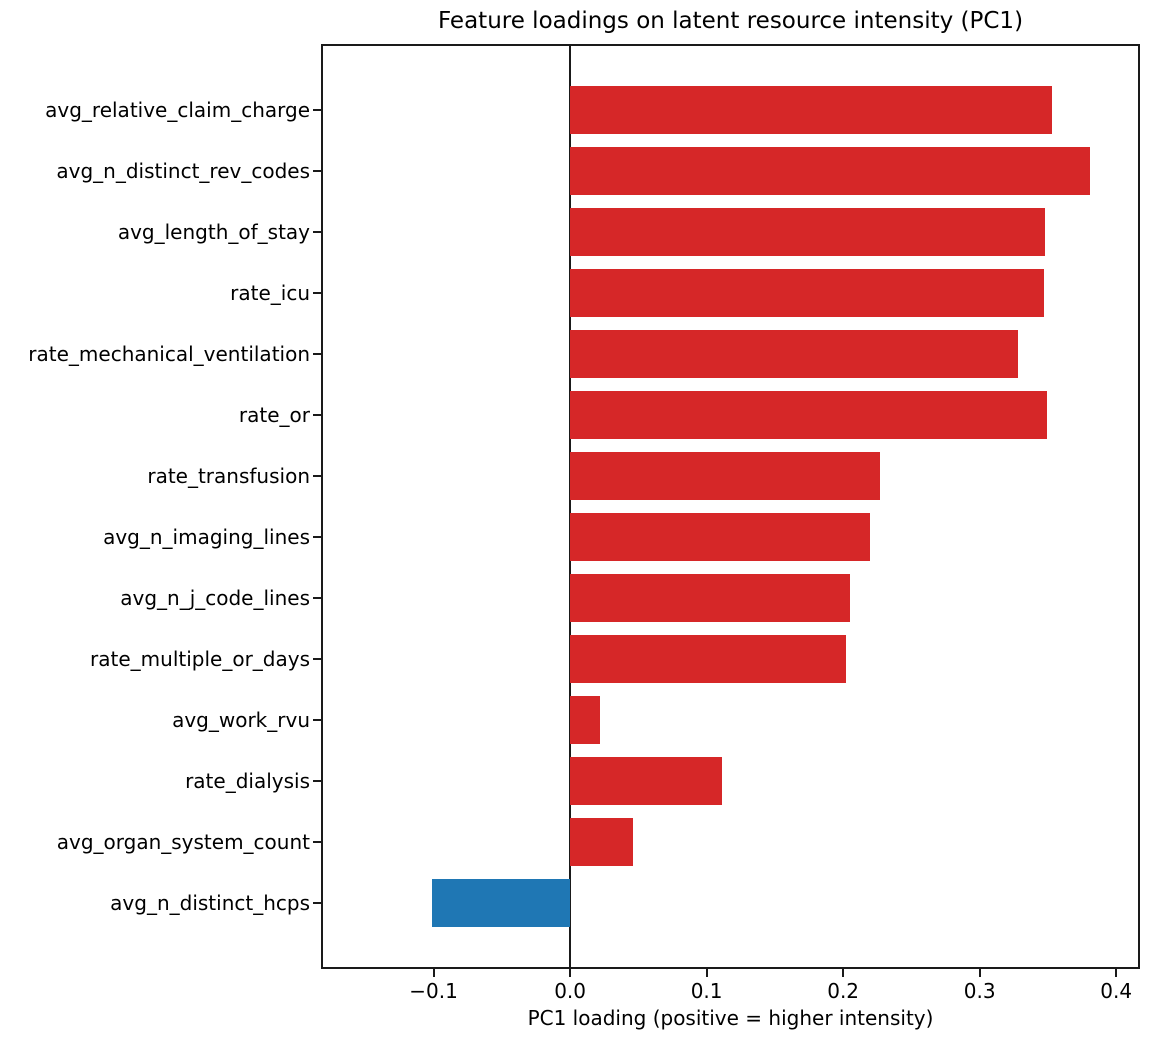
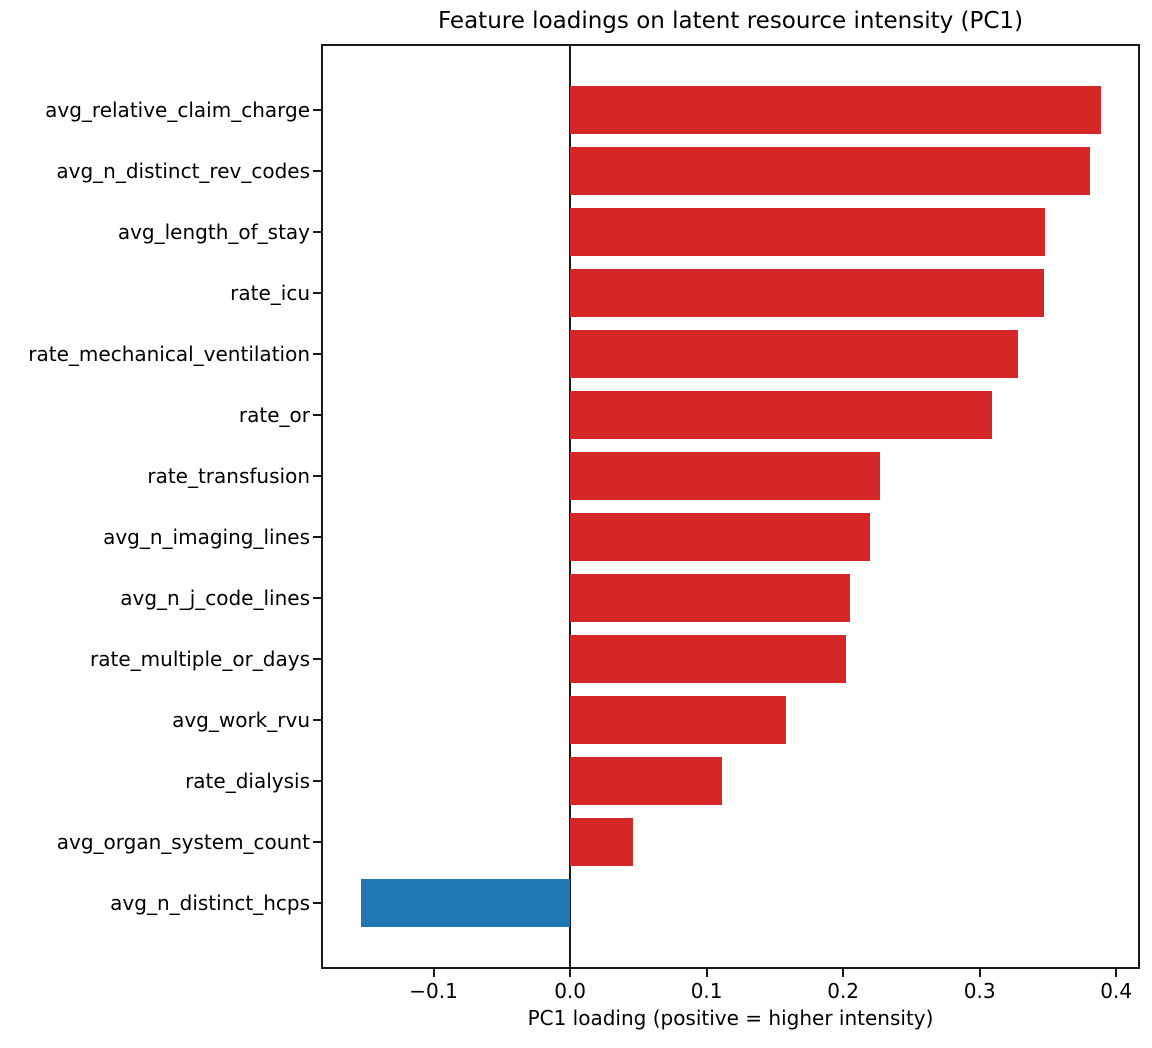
avg_relative_claim_charge: 0.353 -> 0.389
rate_or: 0.349 -> 0.309
avg_work_rvu: 0.022 -> 0.158
avg_n_distinct_hcps: -0.101 -> -0.153
